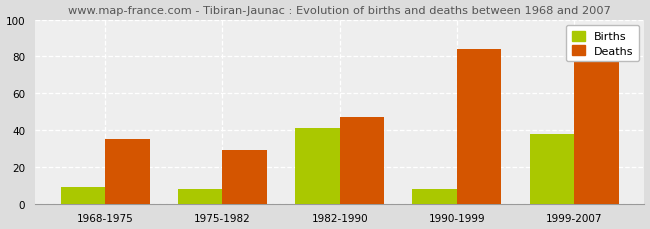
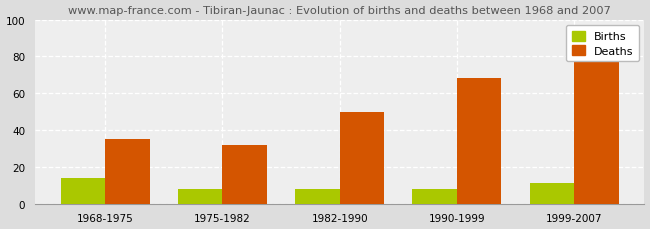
Births/1968-1975: 9 -> 14
Deaths/1975-1982: 29 -> 32
Births/1982-1990: 41 -> 8
Deaths/1982-1990: 47 -> 50
Deaths/1990-1999: 84 -> 68
Births/1999-2007: 38 -> 11
